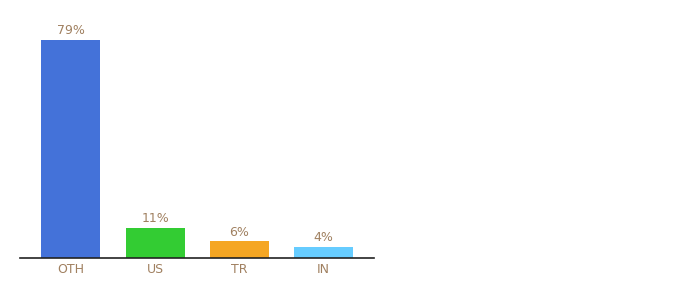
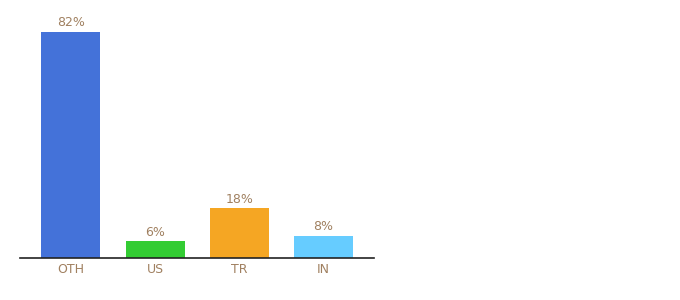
OTH: 79% -> 82%
US: 11% -> 6%
TR: 6% -> 18%
IN: 4% -> 8%
